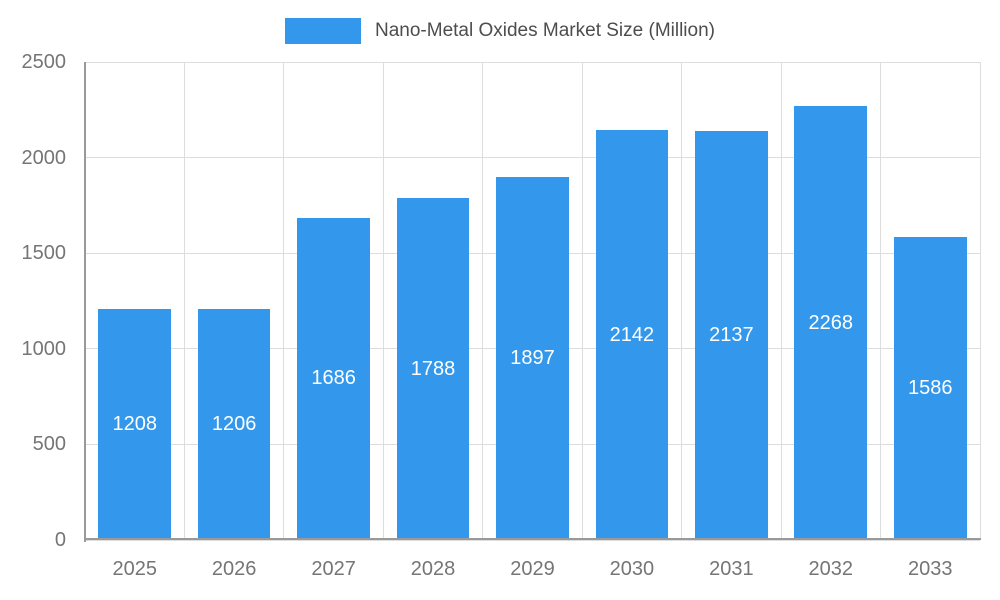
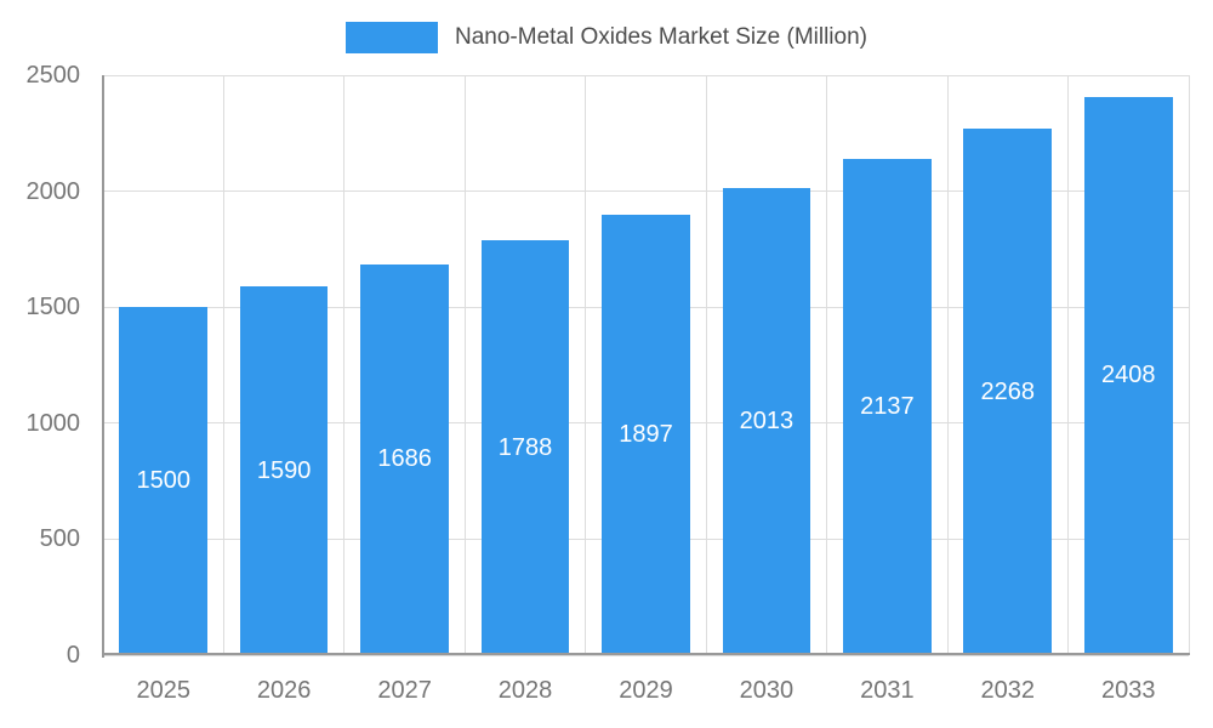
2025: 1208 -> 1500
2026: 1206 -> 1590
2030: 2142 -> 2013
2033: 1586 -> 2408
